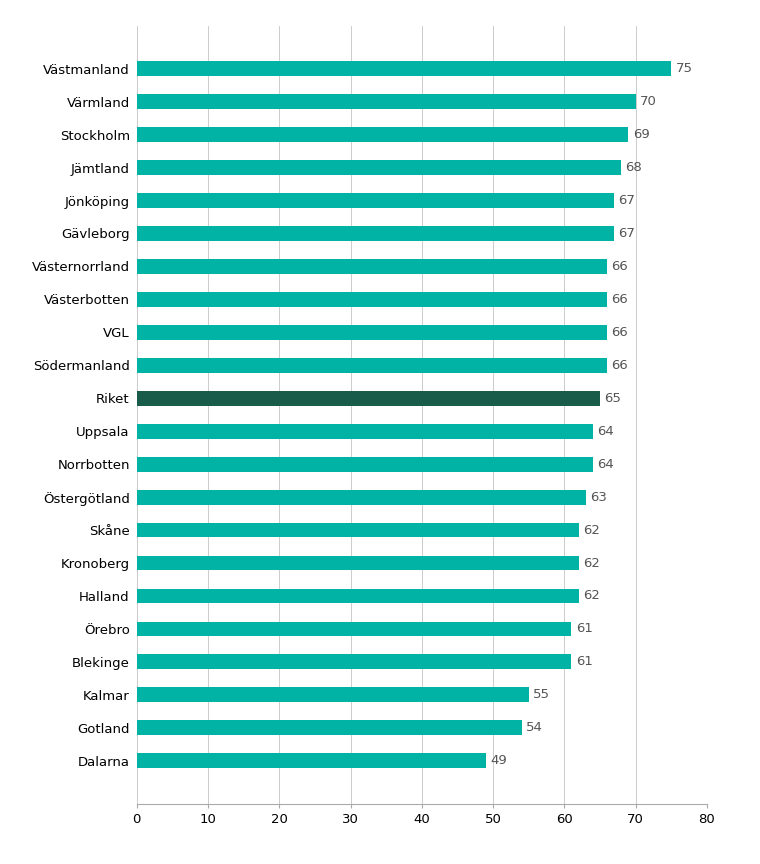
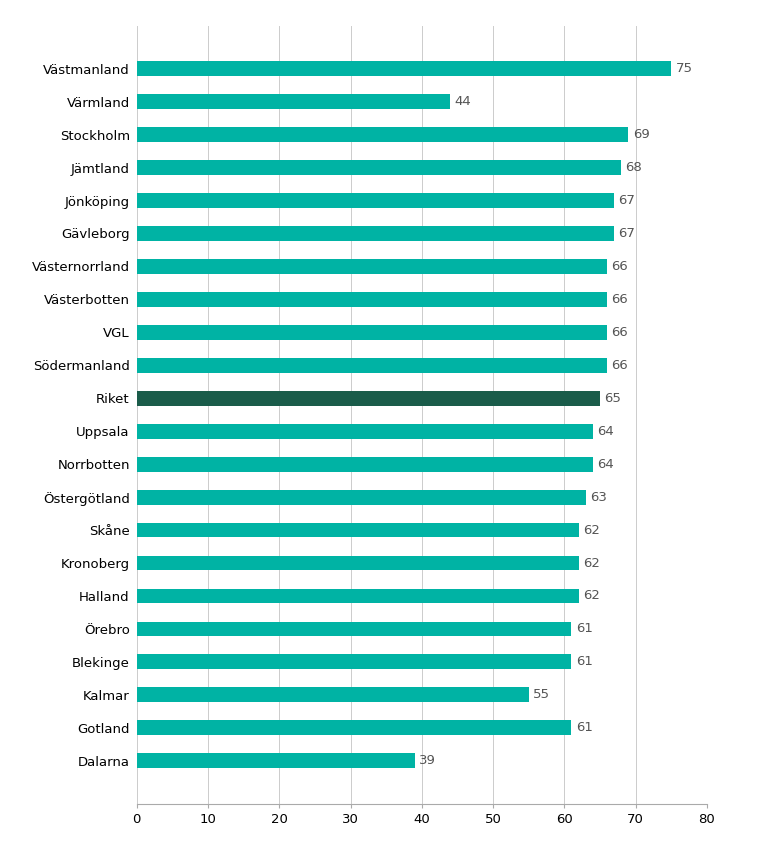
Värmland: 70 -> 44
Gotland: 54 -> 61
Dalarna: 49 -> 39
